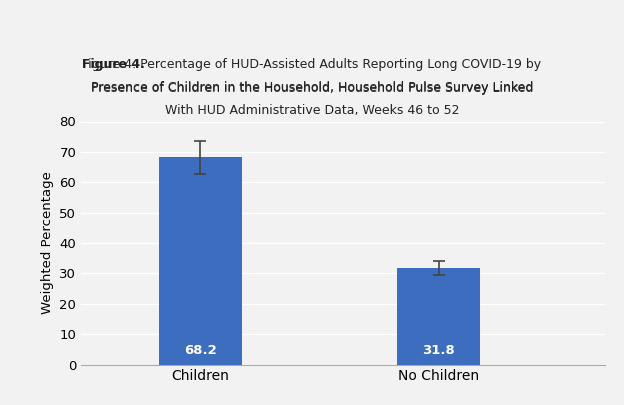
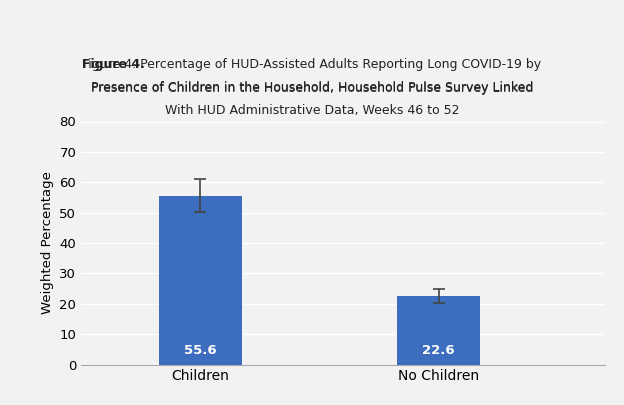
Children: 68.2 -> 55.6
No Children: 31.8 -> 22.6
